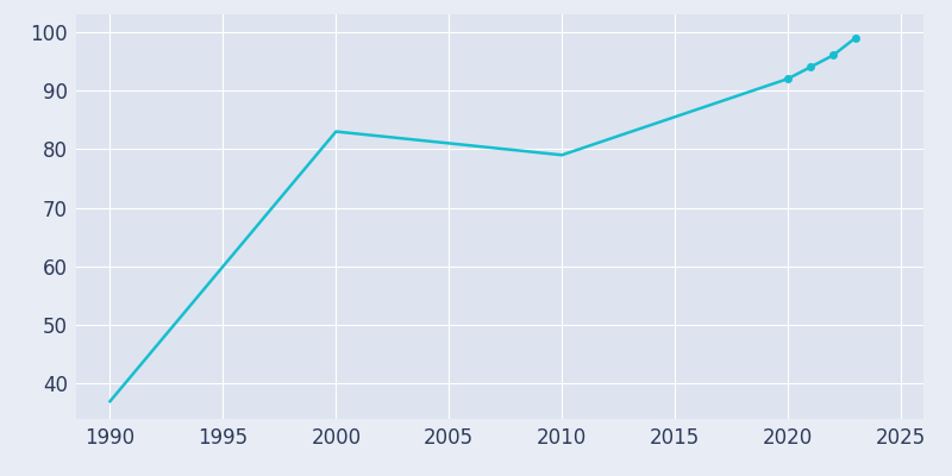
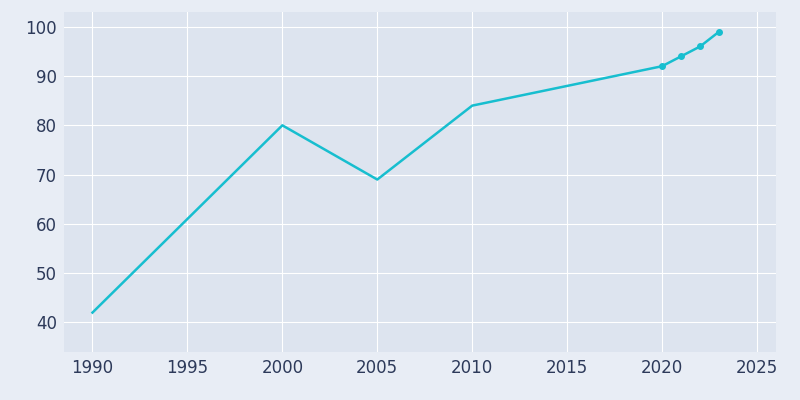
1990: 37 -> 42
2000: 83 -> 80
2005: 81 -> 69
2010: 79 -> 84
